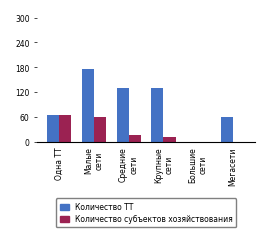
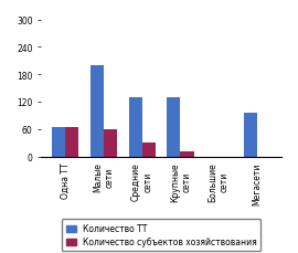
Количество ТТ/Малые сети: 175 -> 200
Количество субъектов хозяйствования/Средние сети: 15 -> 30
Количество ТТ/Мегасети: 60 -> 95
